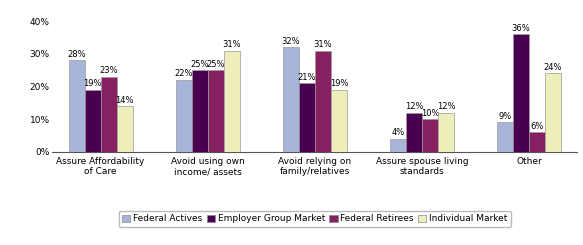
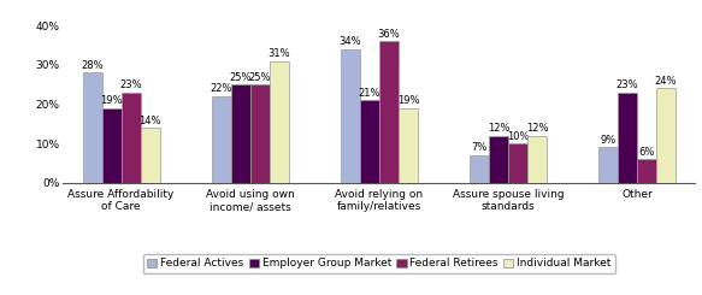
Federal Actives/Avoid relying on family/relatives: 32% -> 34%
Federal Retirees/Avoid relying on family/relatives: 31% -> 36%
Federal Actives/Assure spouse living standards: 4% -> 7%
Employer Group Market/Other: 36% -> 23%
